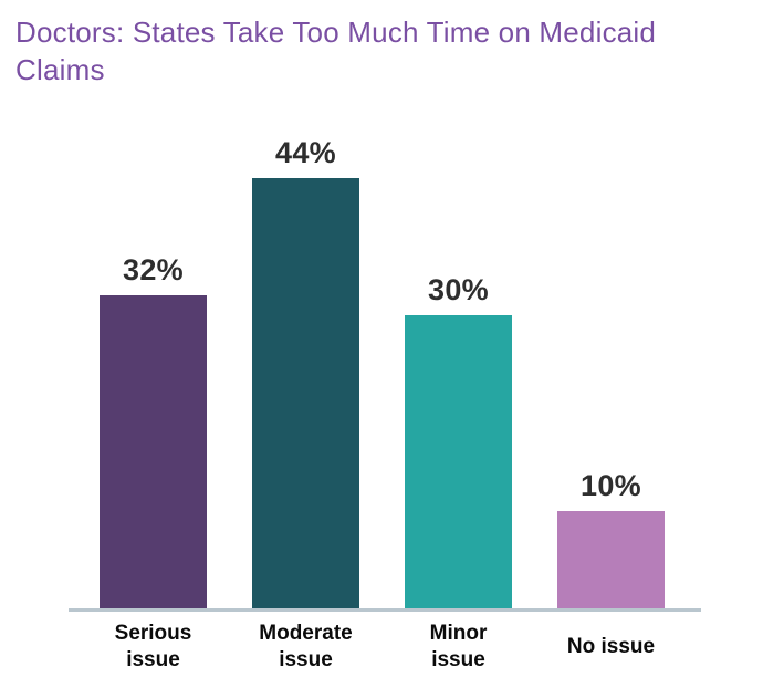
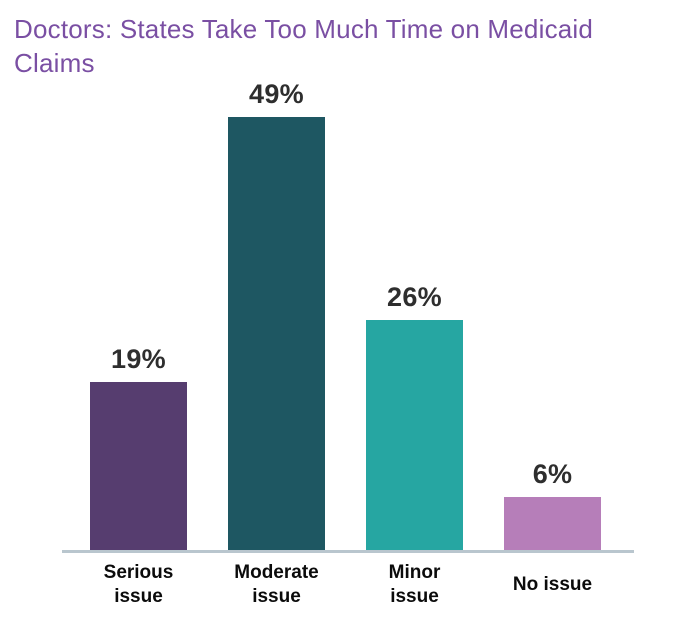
Serious issue: 32% -> 19%
Moderate issue: 44% -> 49%
Minor issue: 30% -> 26%
No issue: 10% -> 6%
